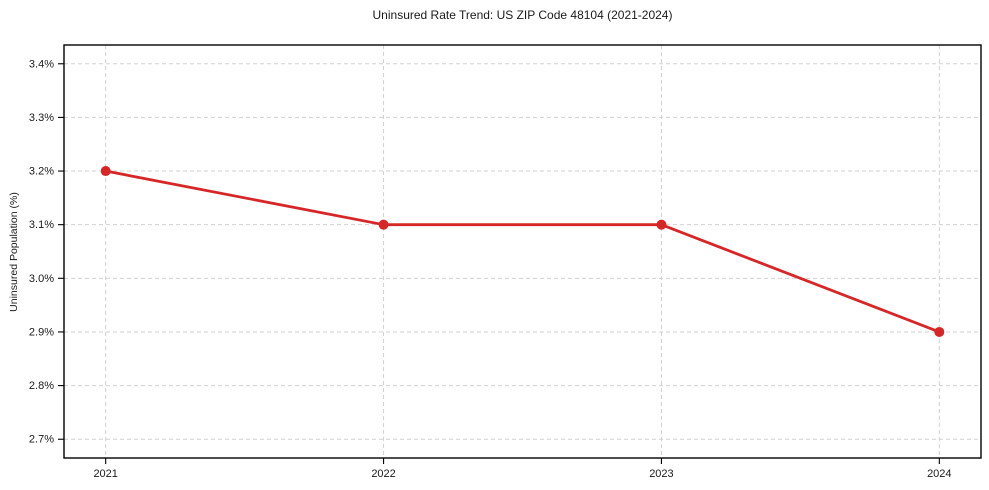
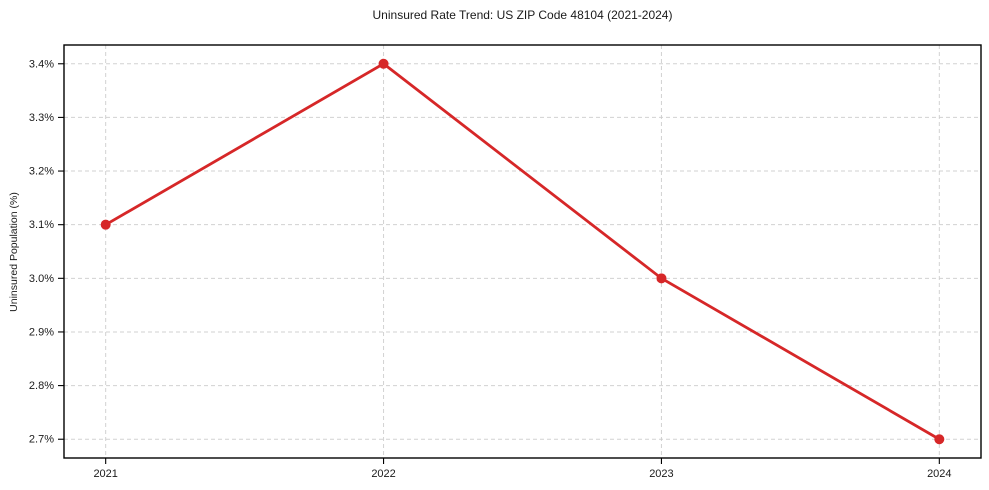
2021: 3.2% -> 3.1%
2022: 3.1% -> 3.4%
2023: 3.1% -> 3.0%
2024: 2.9% -> 2.7%
